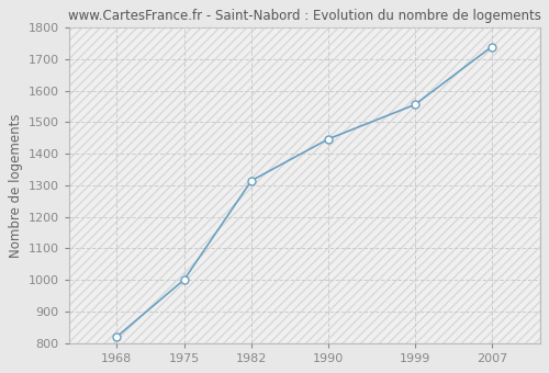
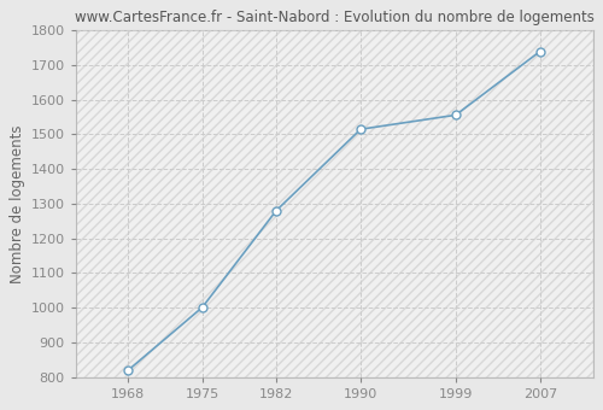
1982: 1315 -> 1280
1990: 1447 -> 1515
